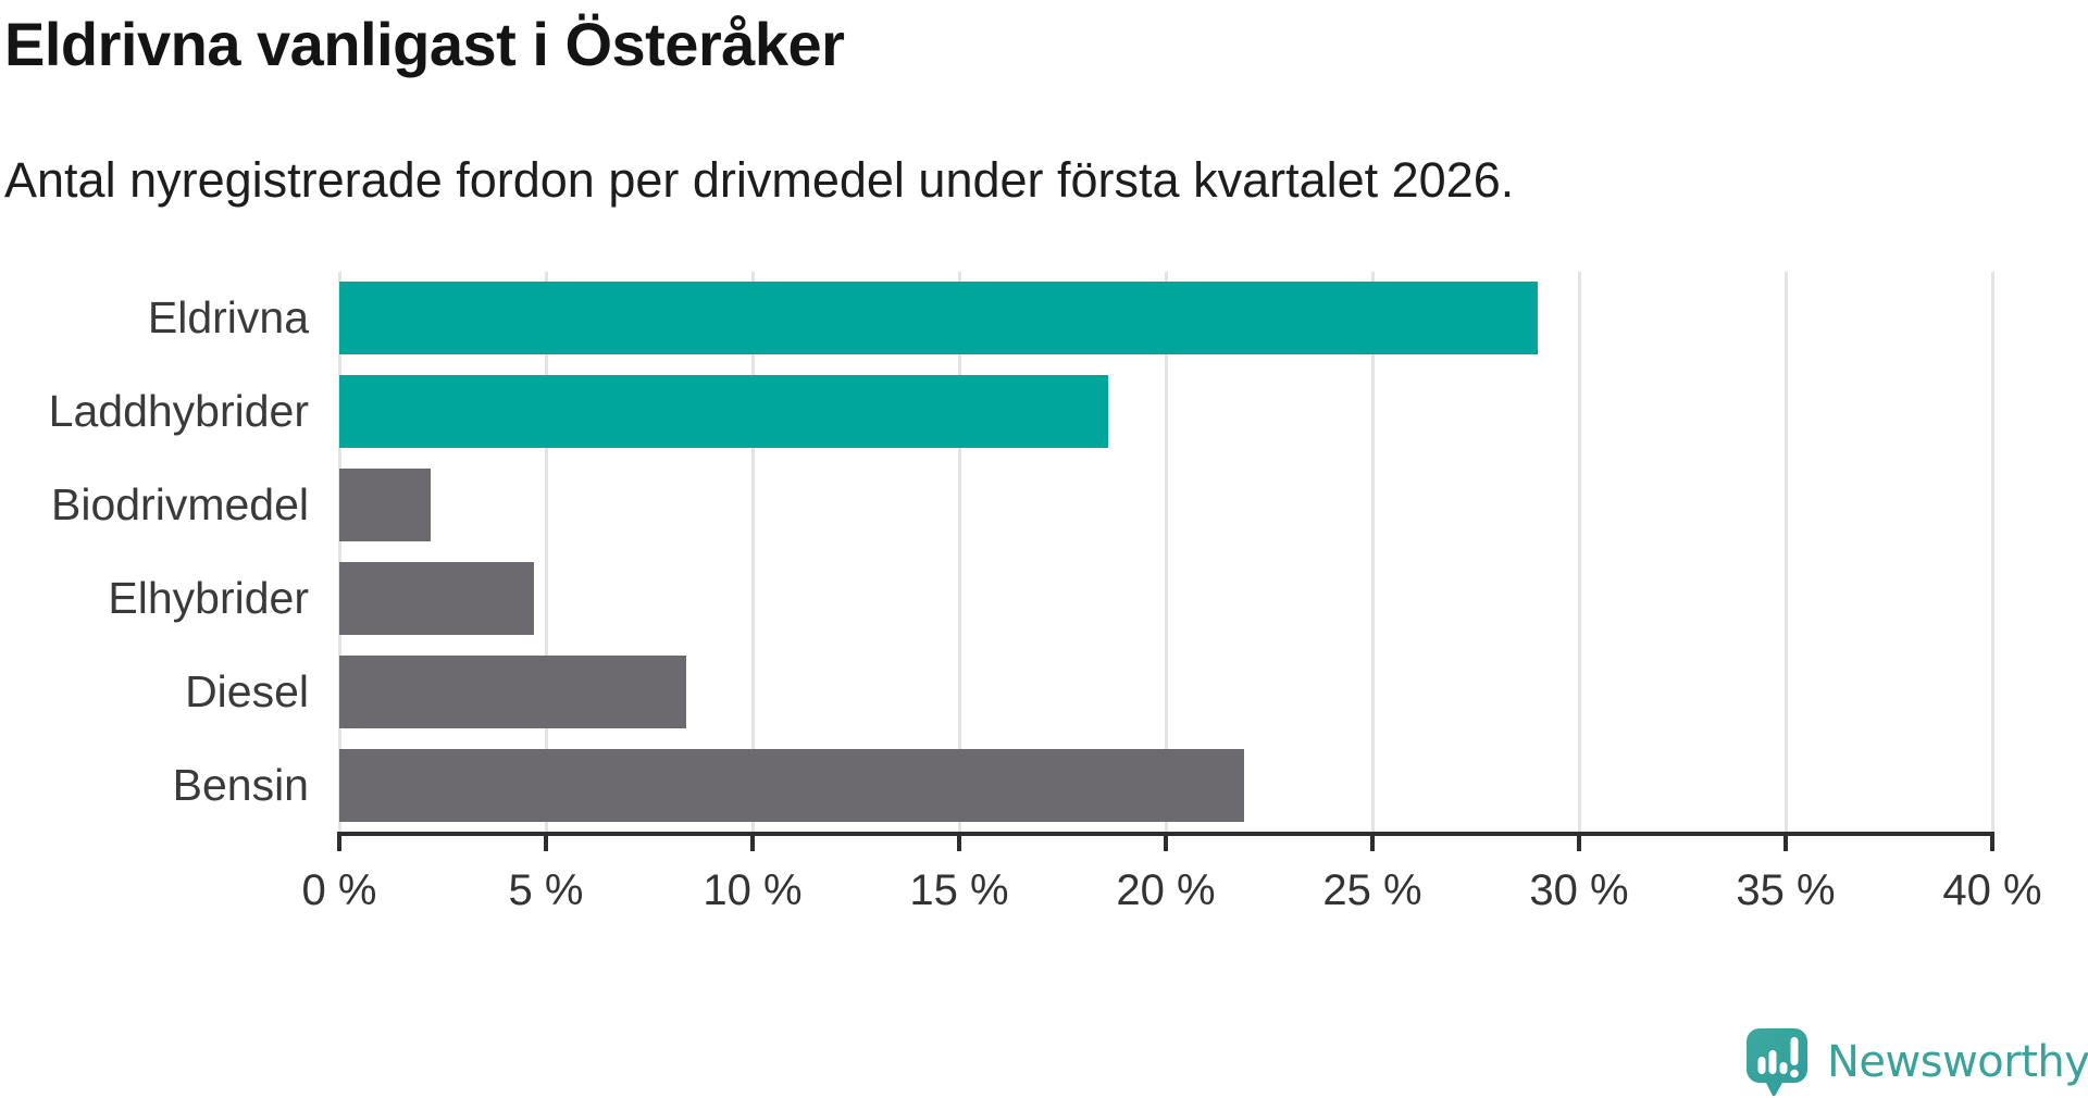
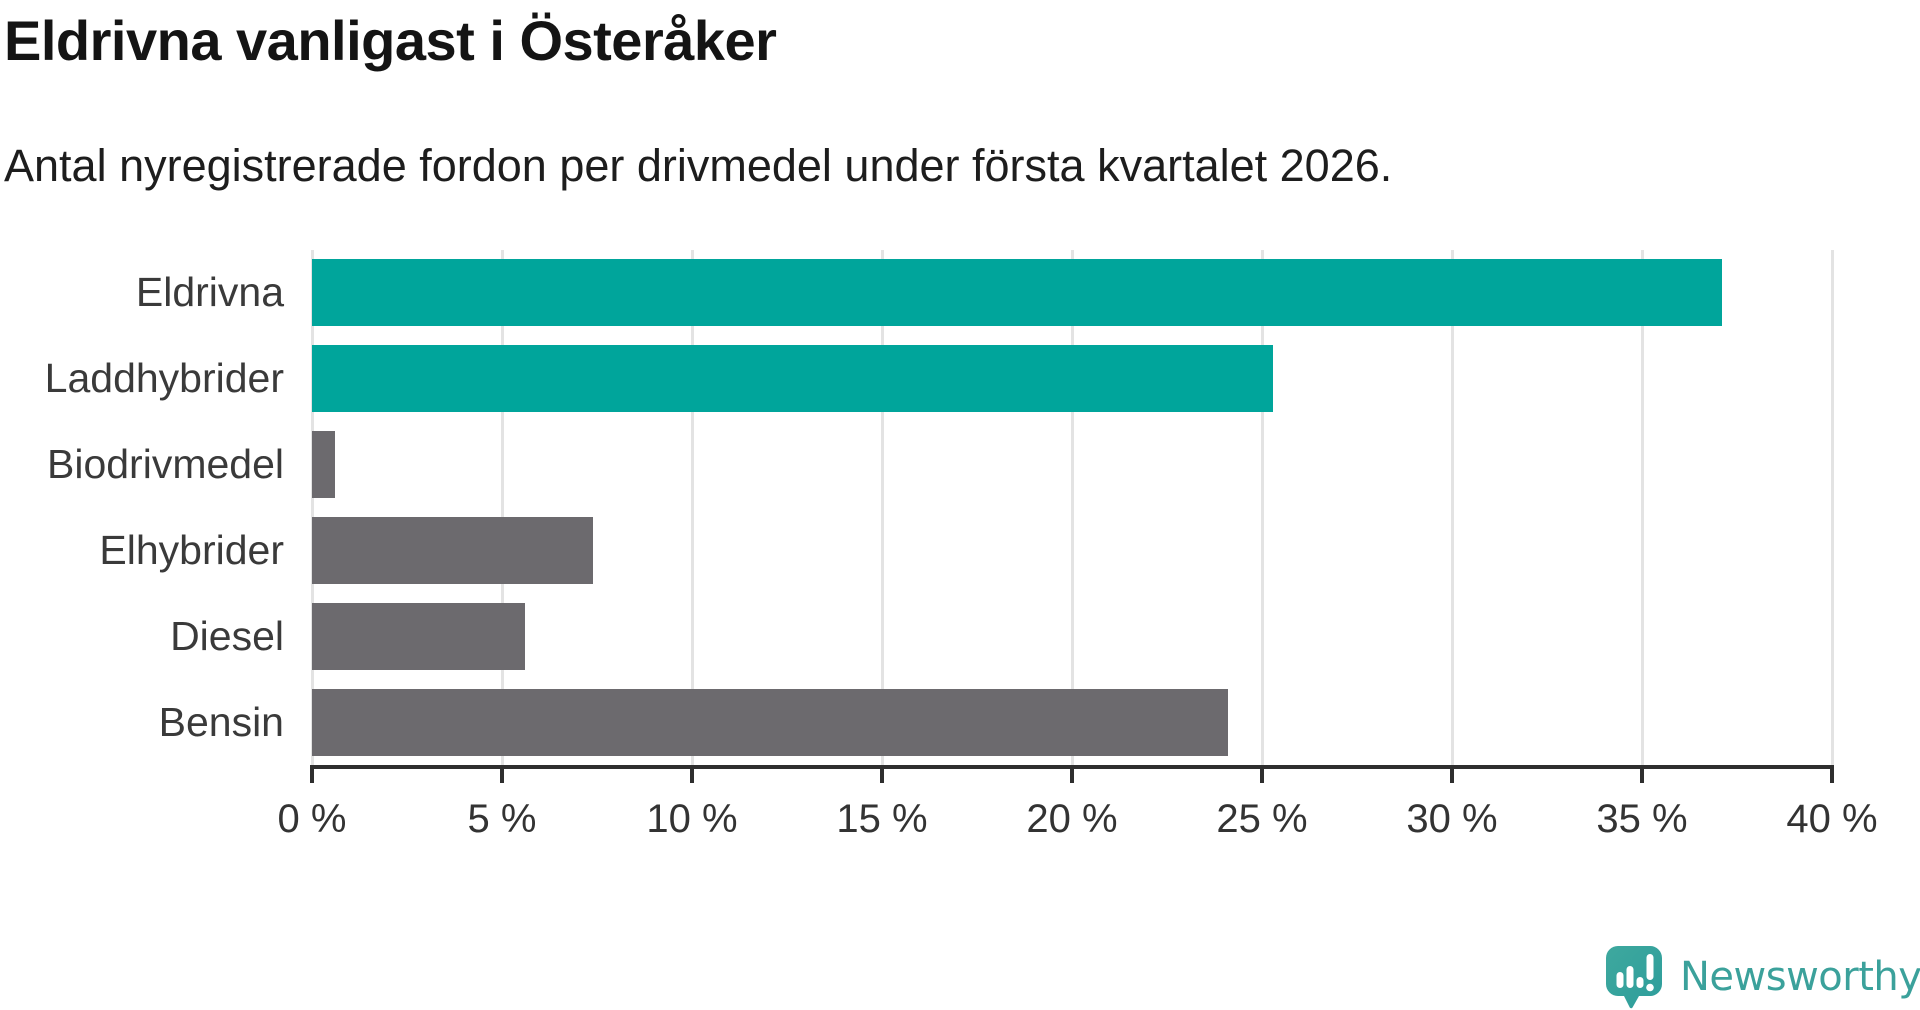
Eldrivna: 29.0% -> 37.1%
Laddhybrider: 18.6% -> 25.3%
Biodrivmedel: 2.2% -> 0.6%
Elhybrider: 4.7% -> 7.4%
Diesel: 8.4% -> 5.6%
Bensin: 21.9% -> 24.1%
